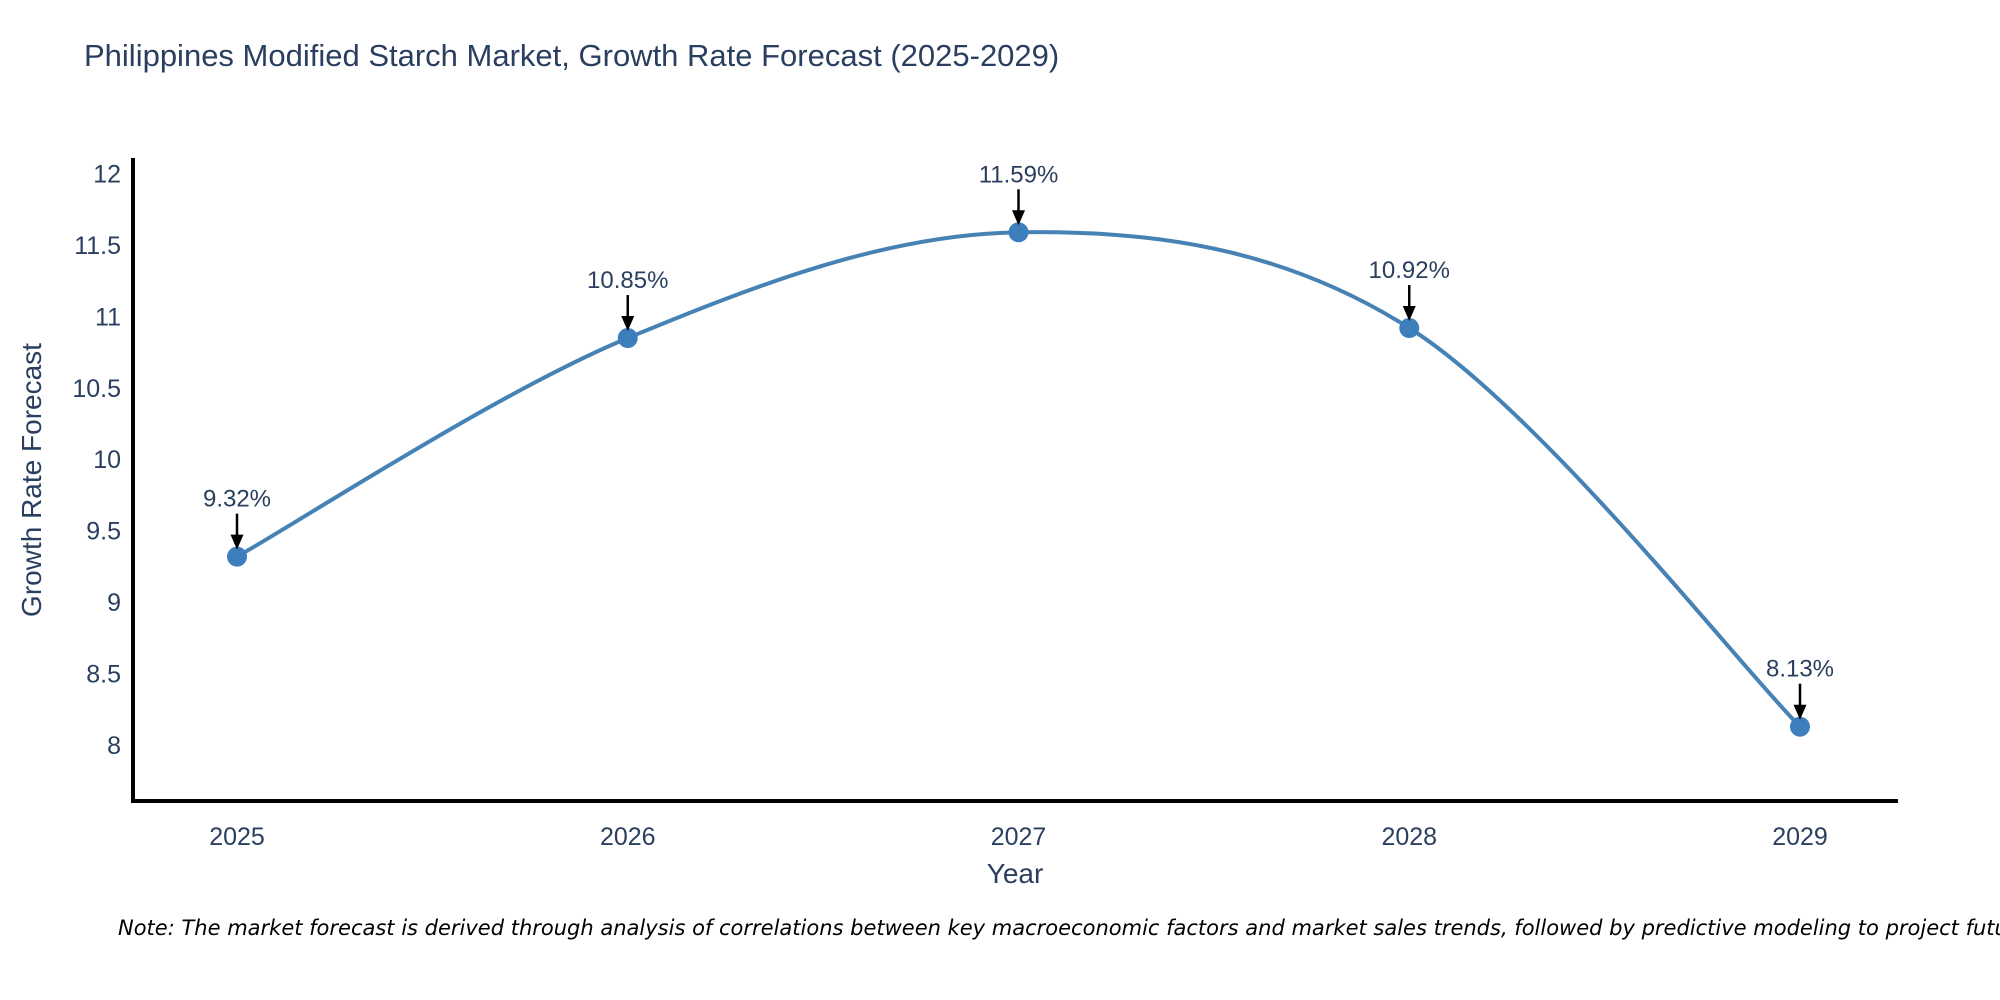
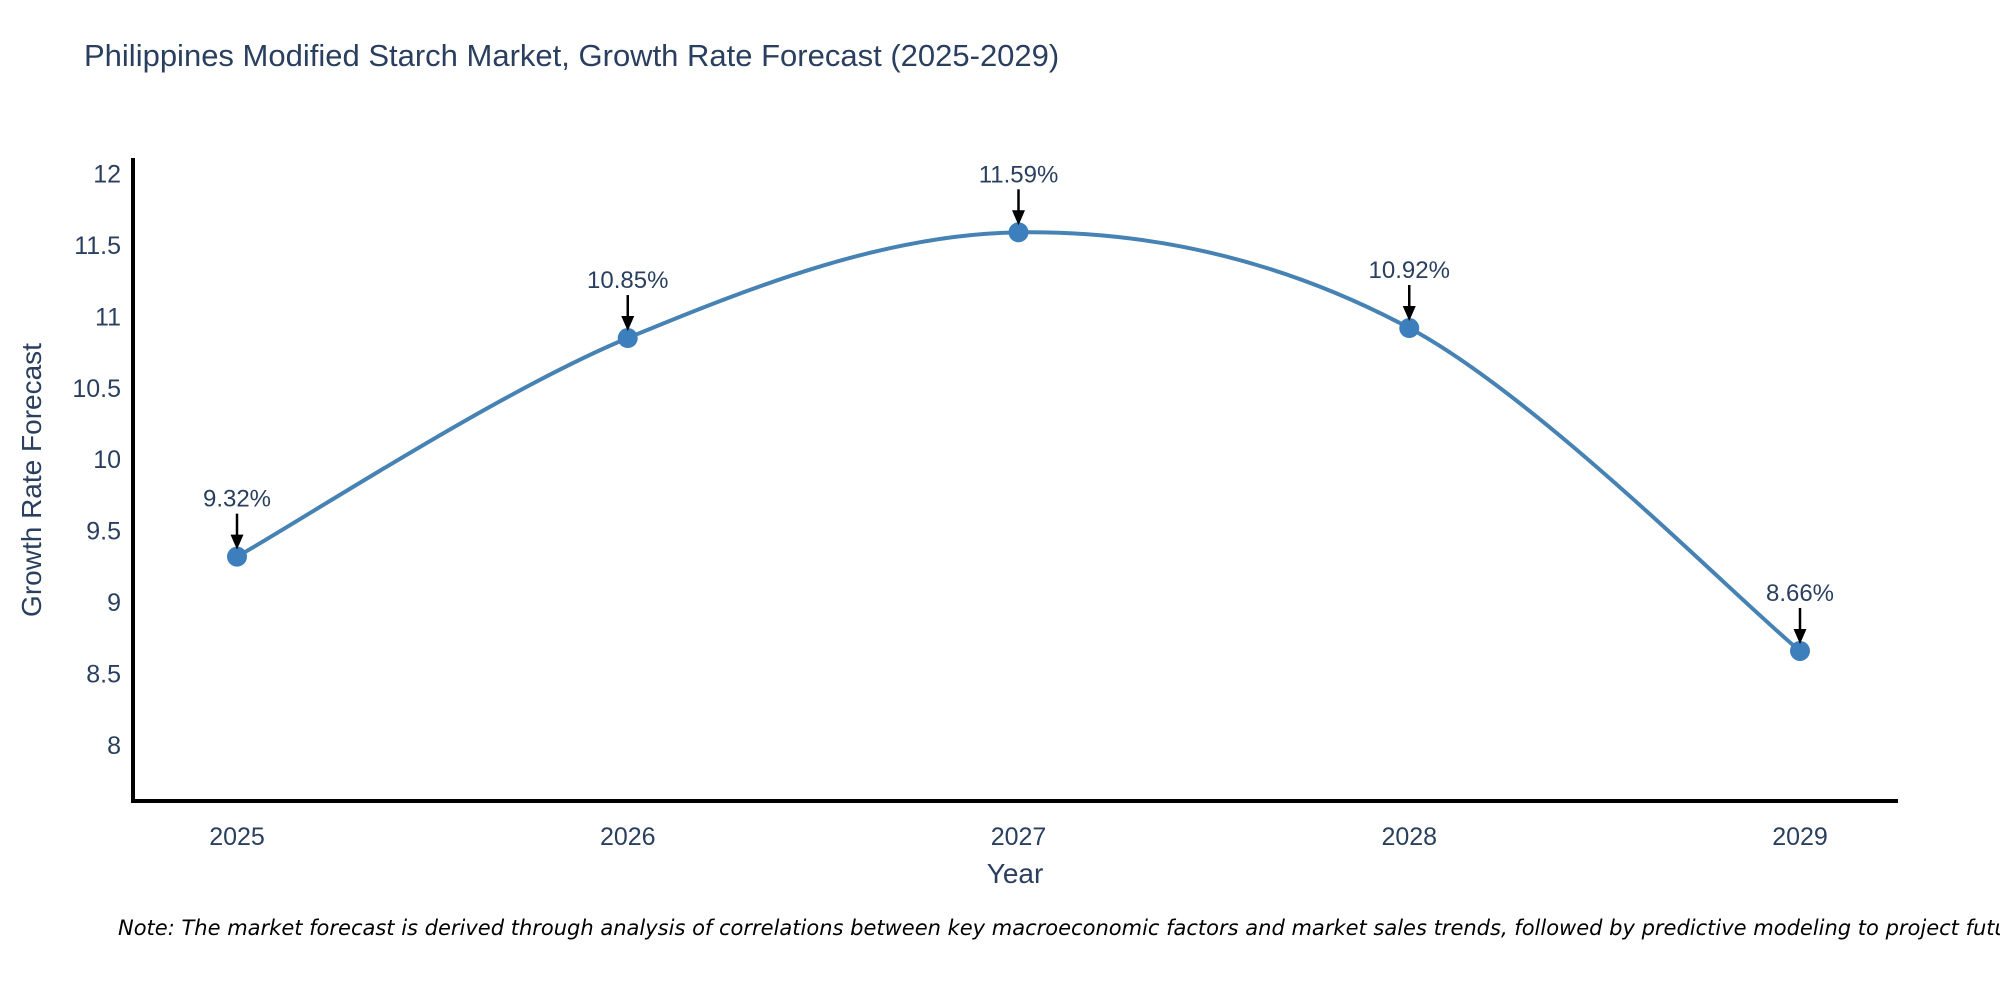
2029: 8.13% -> 8.66%
